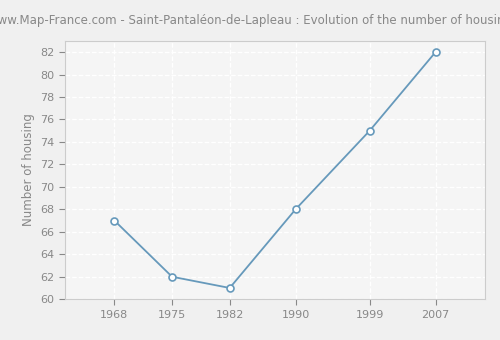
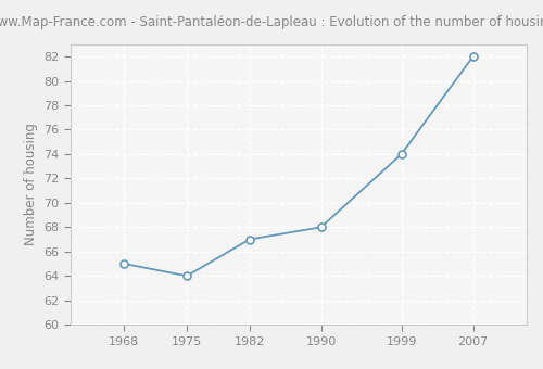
1968: 67 -> 65
1975: 62 -> 64
1982: 61 -> 67
1999: 75 -> 74
